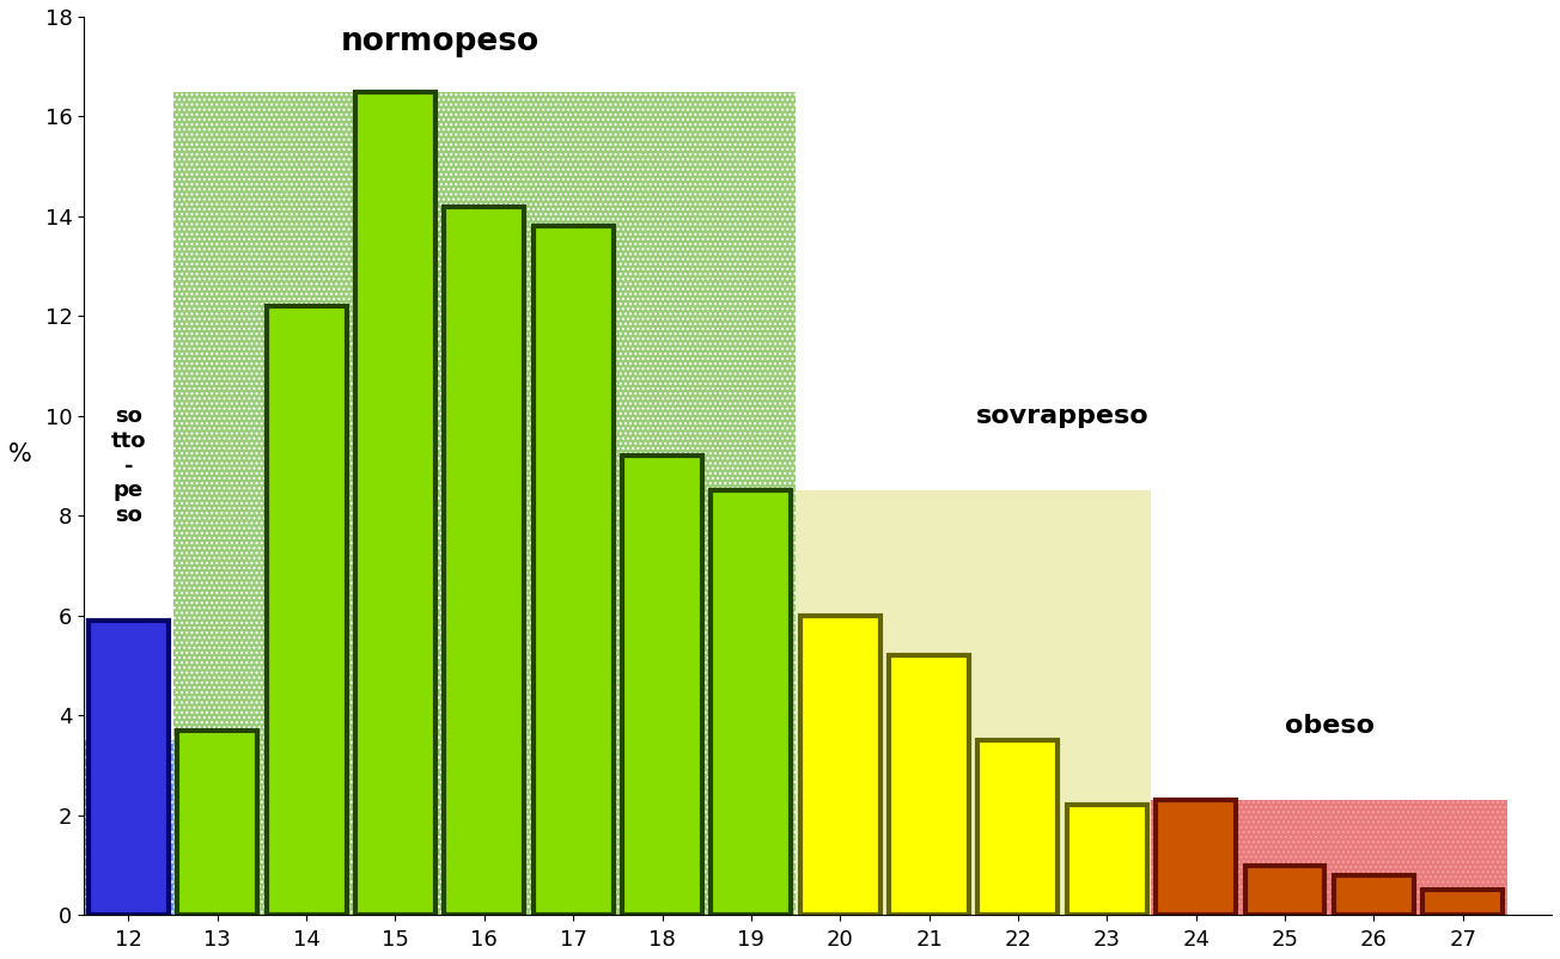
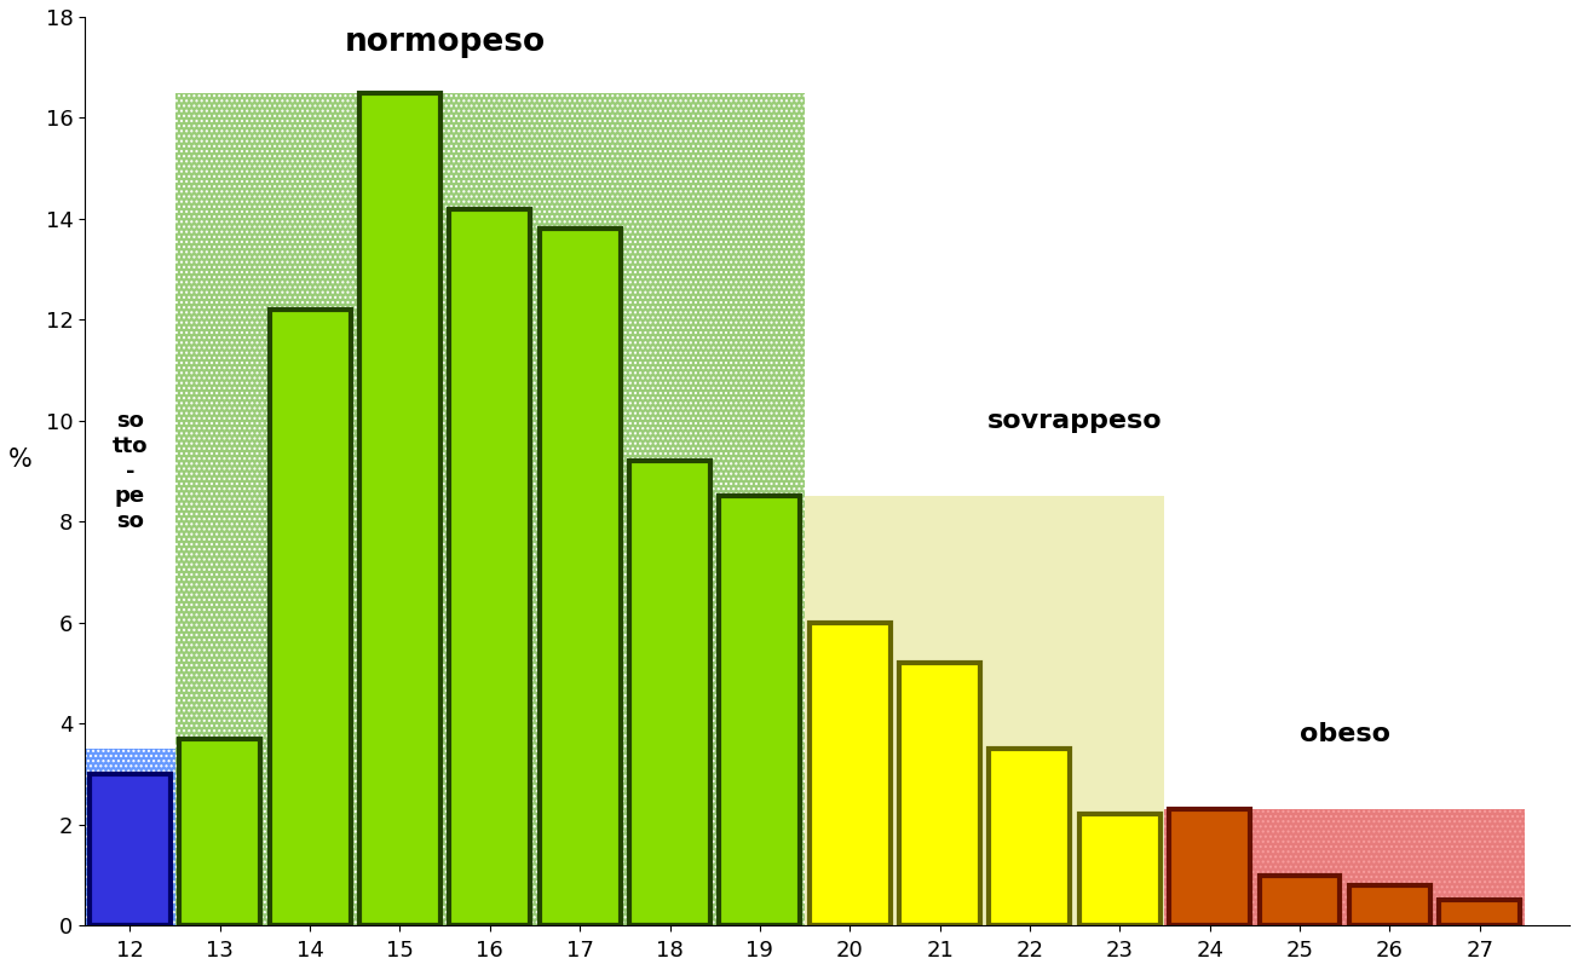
12: 5.9 -> 3.0
